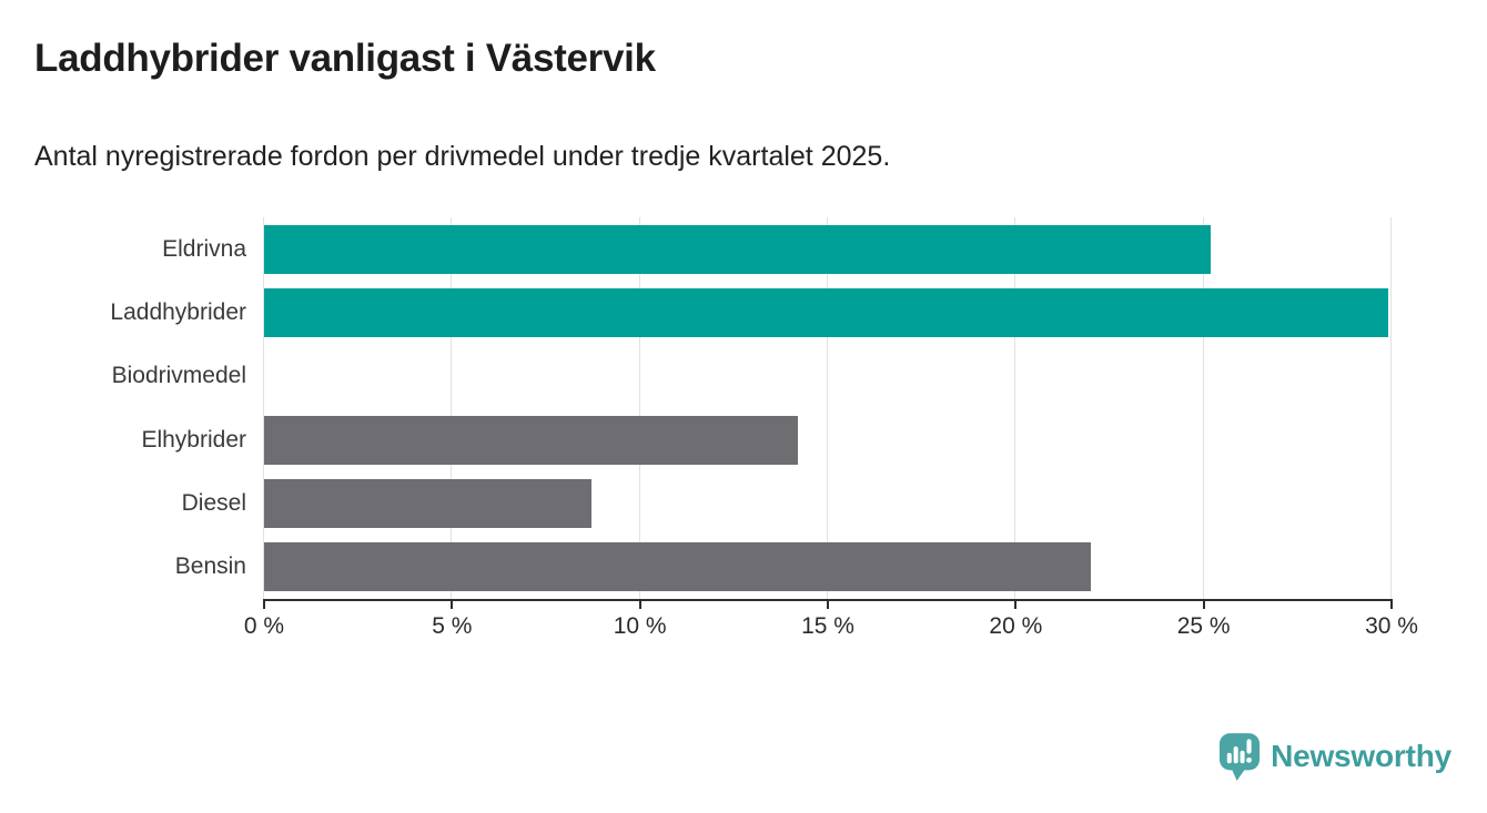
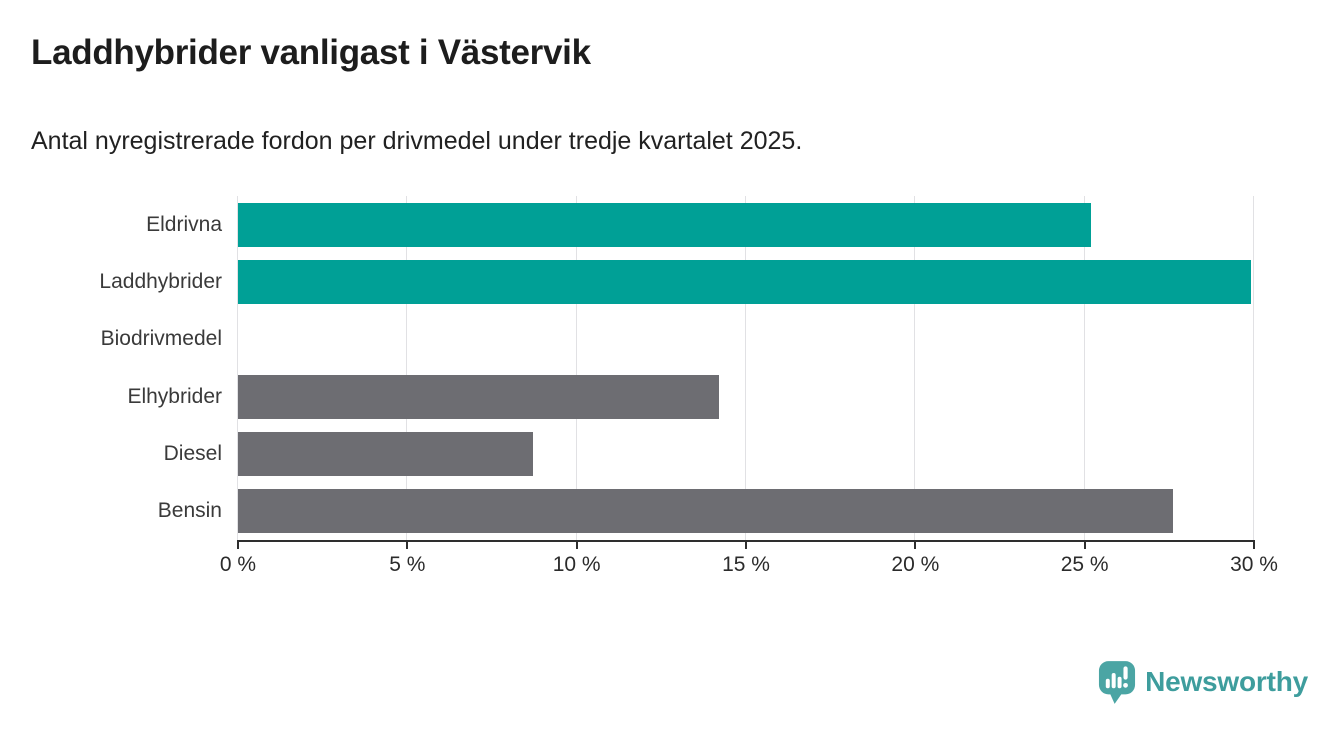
Bensin: 22.0% -> 27.6%
